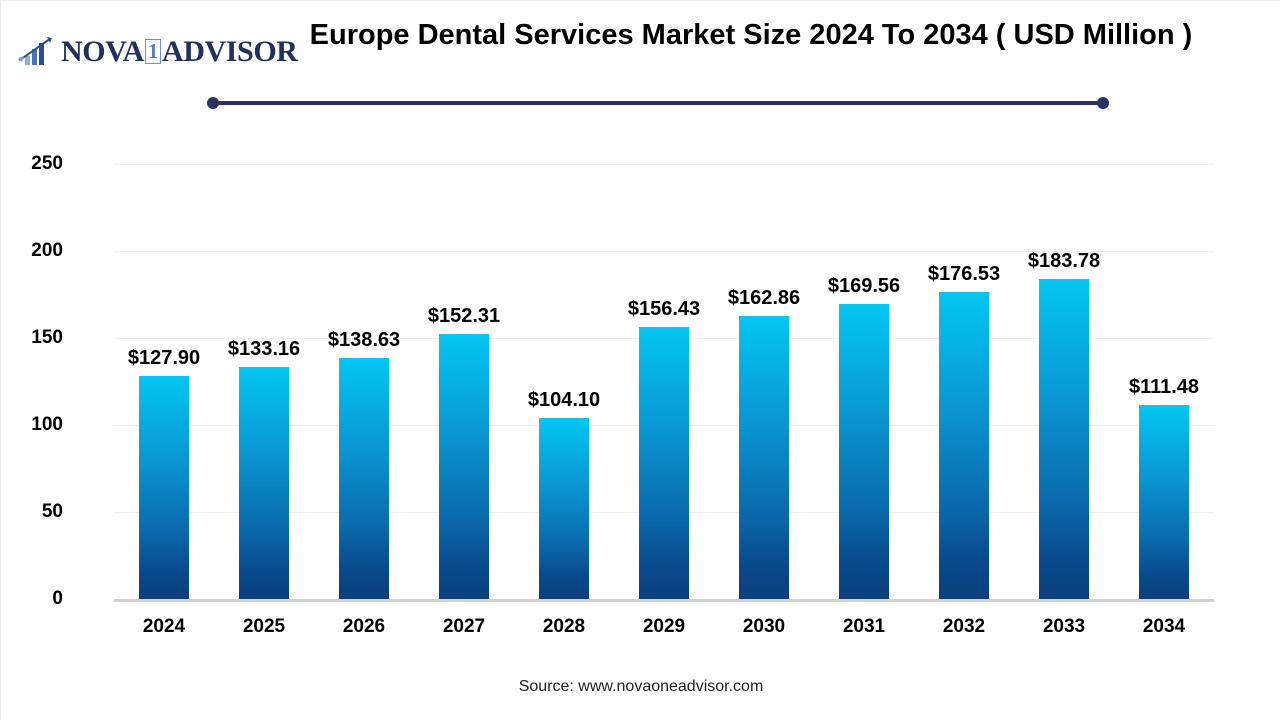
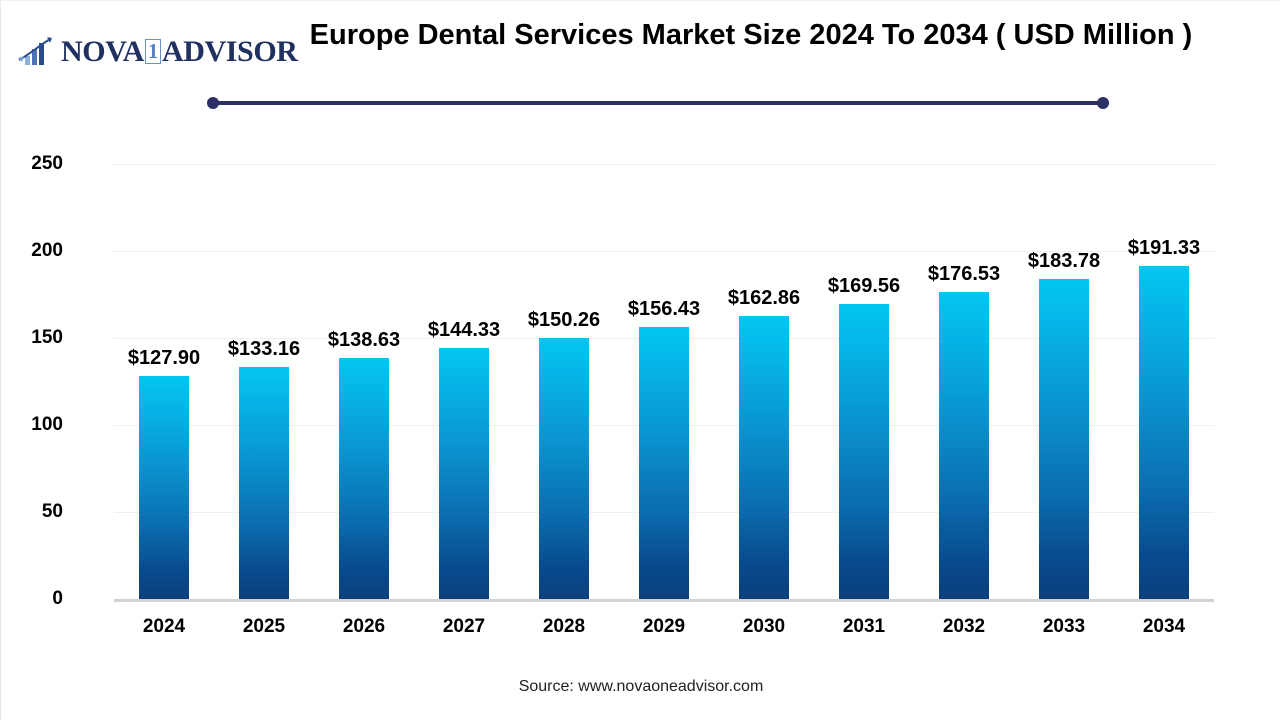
2027: $152.31 -> $144.33
2028: $104.10 -> $150.26
2034: $111.48 -> $191.33
